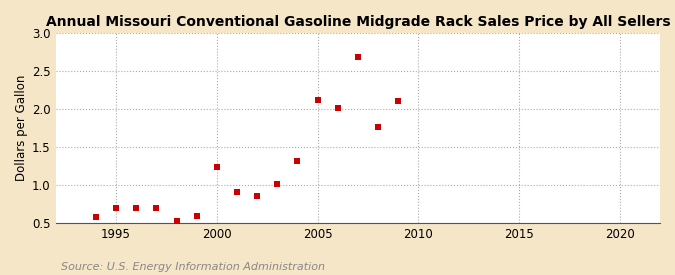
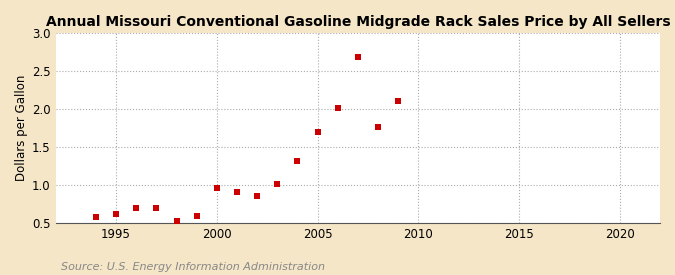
1995: 0.70 -> 0.62
2000: 1.24 -> 0.96
2005: 2.12 -> 1.69
